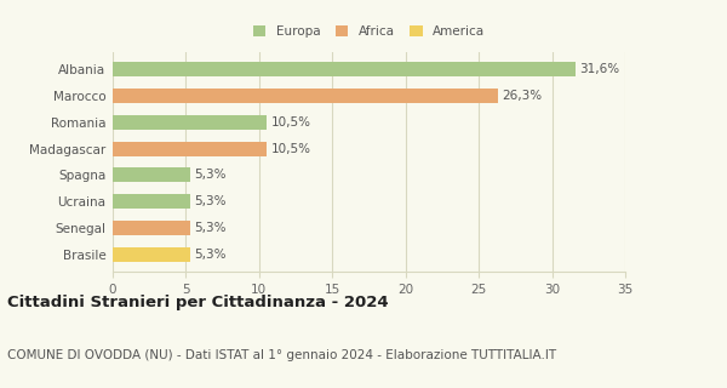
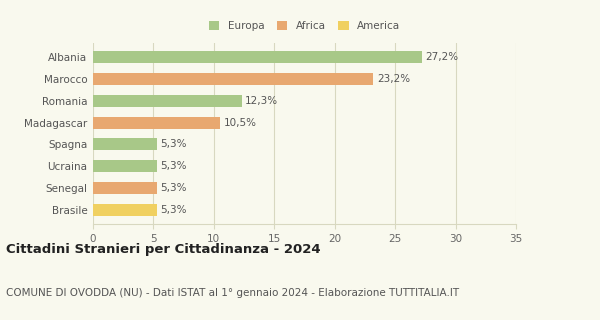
Albania: 31,6% -> 27,2%
Marocco: 26,3% -> 23,2%
Romania: 10,5% -> 12,3%
